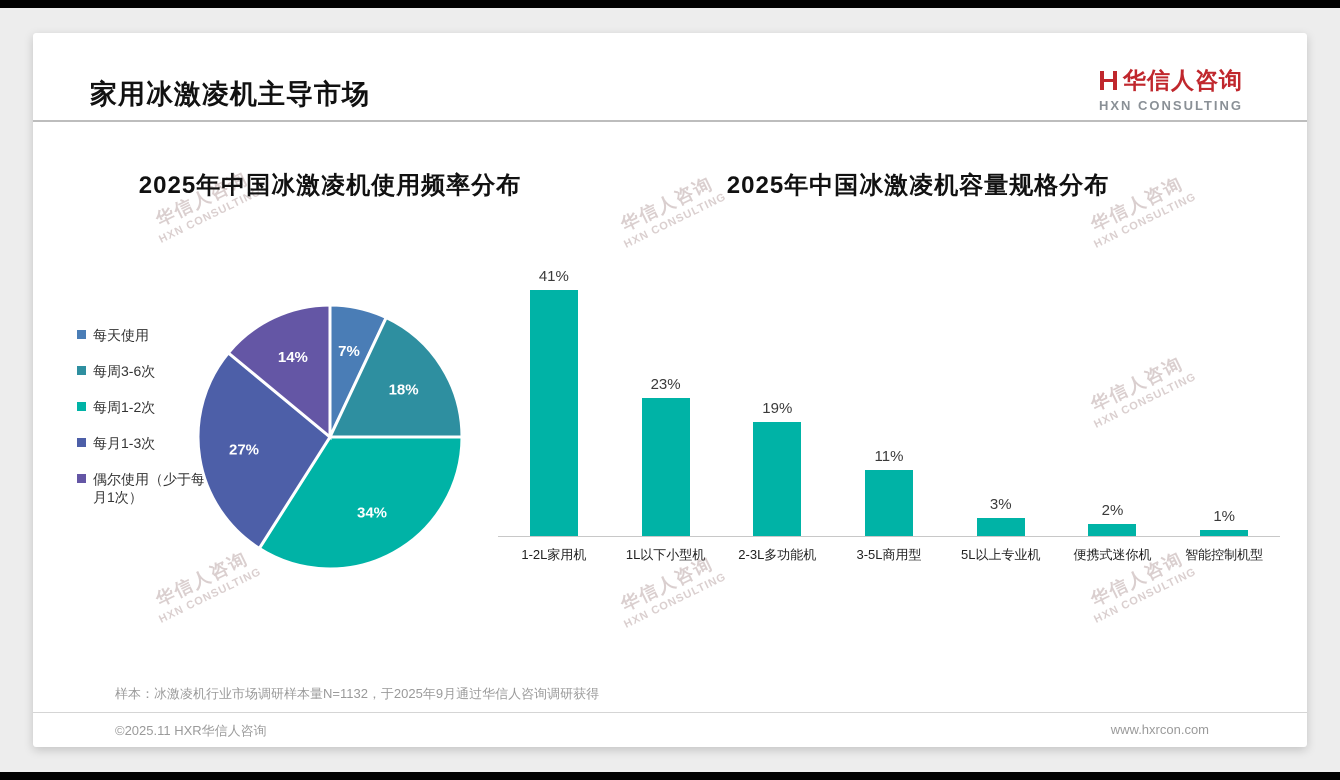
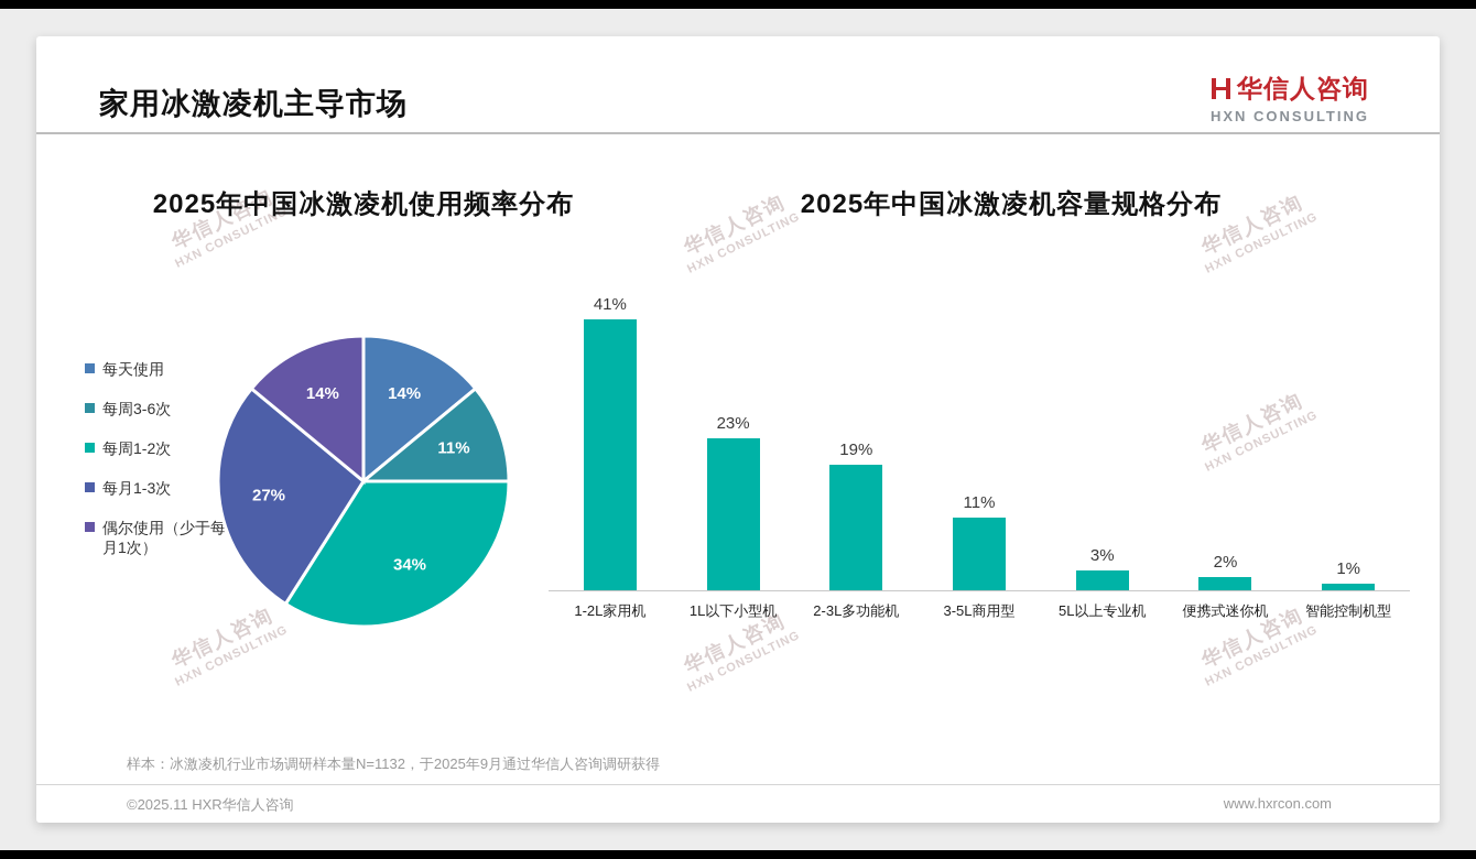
2025年中国冰激凌机使用频率分布/每天使用: 7% -> 14%
2025年中国冰激凌机使用频率分布/每周3-6次: 18% -> 11%
